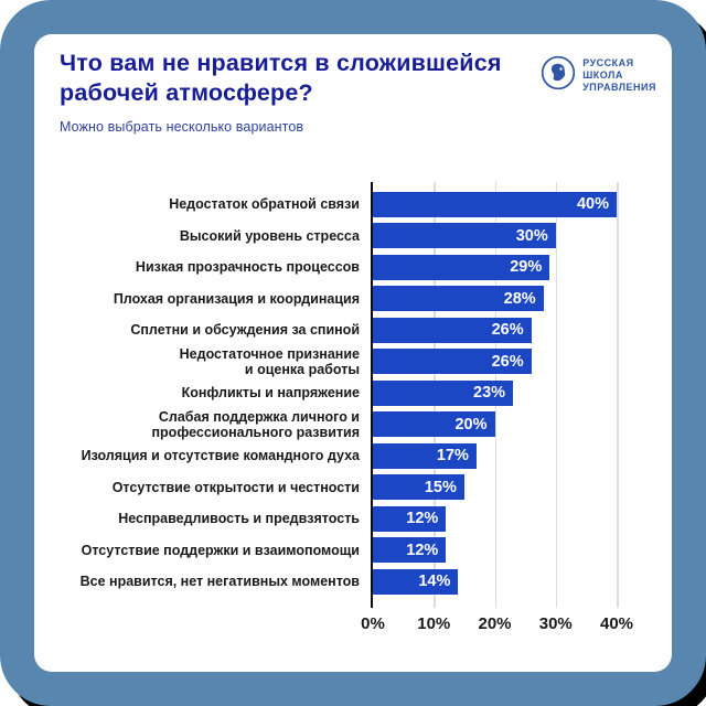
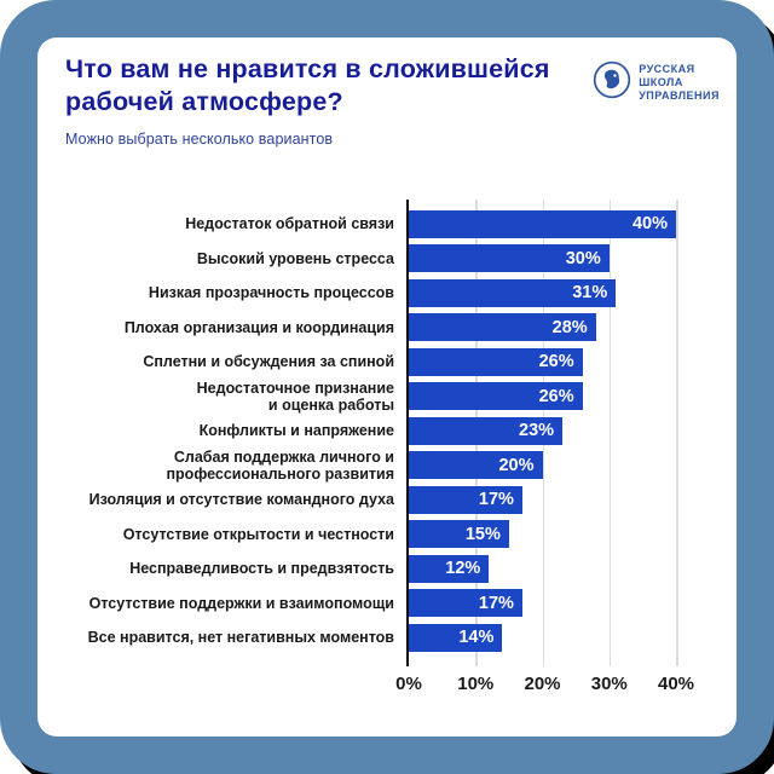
Низкая прозрачность процессов: 29% -> 31%
Отсутствие поддержки и взаимопомощи: 12% -> 17%
